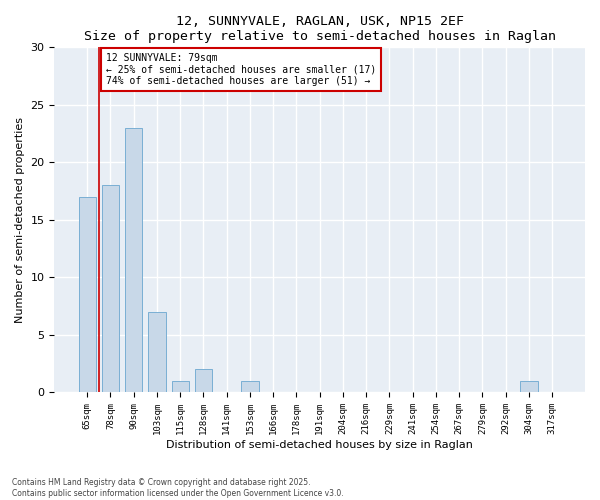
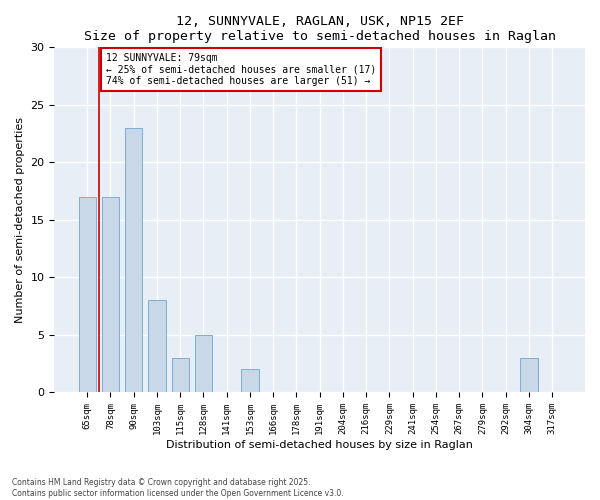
78sqm: 18 -> 17
103sqm: 7 -> 8
115sqm: 1 -> 3
128sqm: 2 -> 5
153sqm: 1 -> 2
304sqm: 1 -> 3
